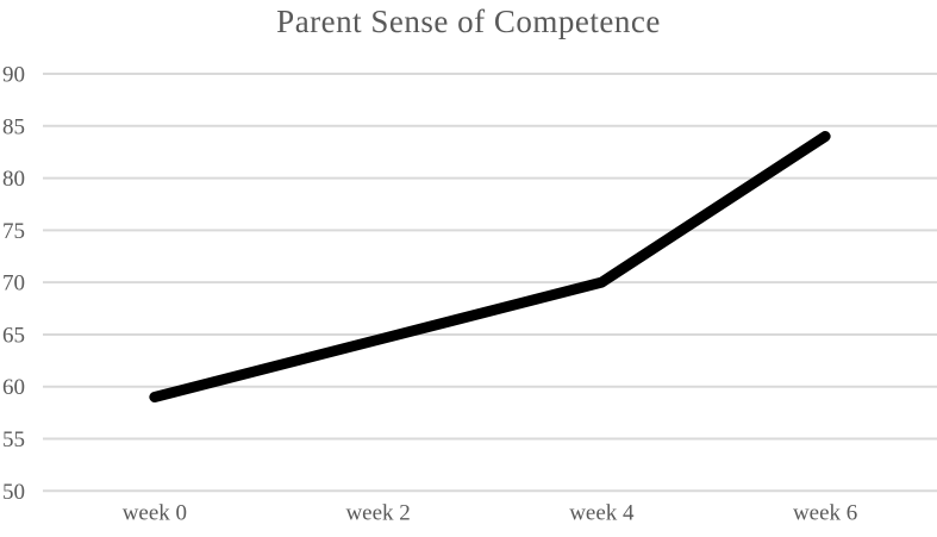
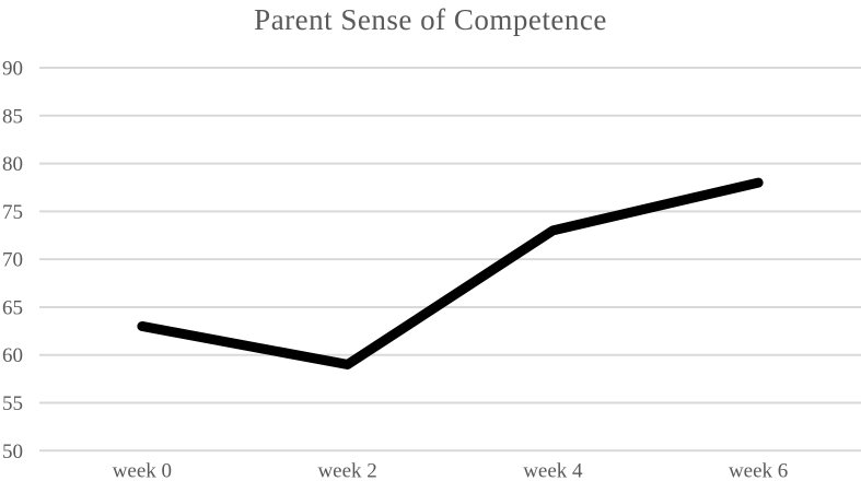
week 0: 59 -> 63
week 2: 64 -> 59
week 4: 70 -> 73
week 6: 84 -> 78
